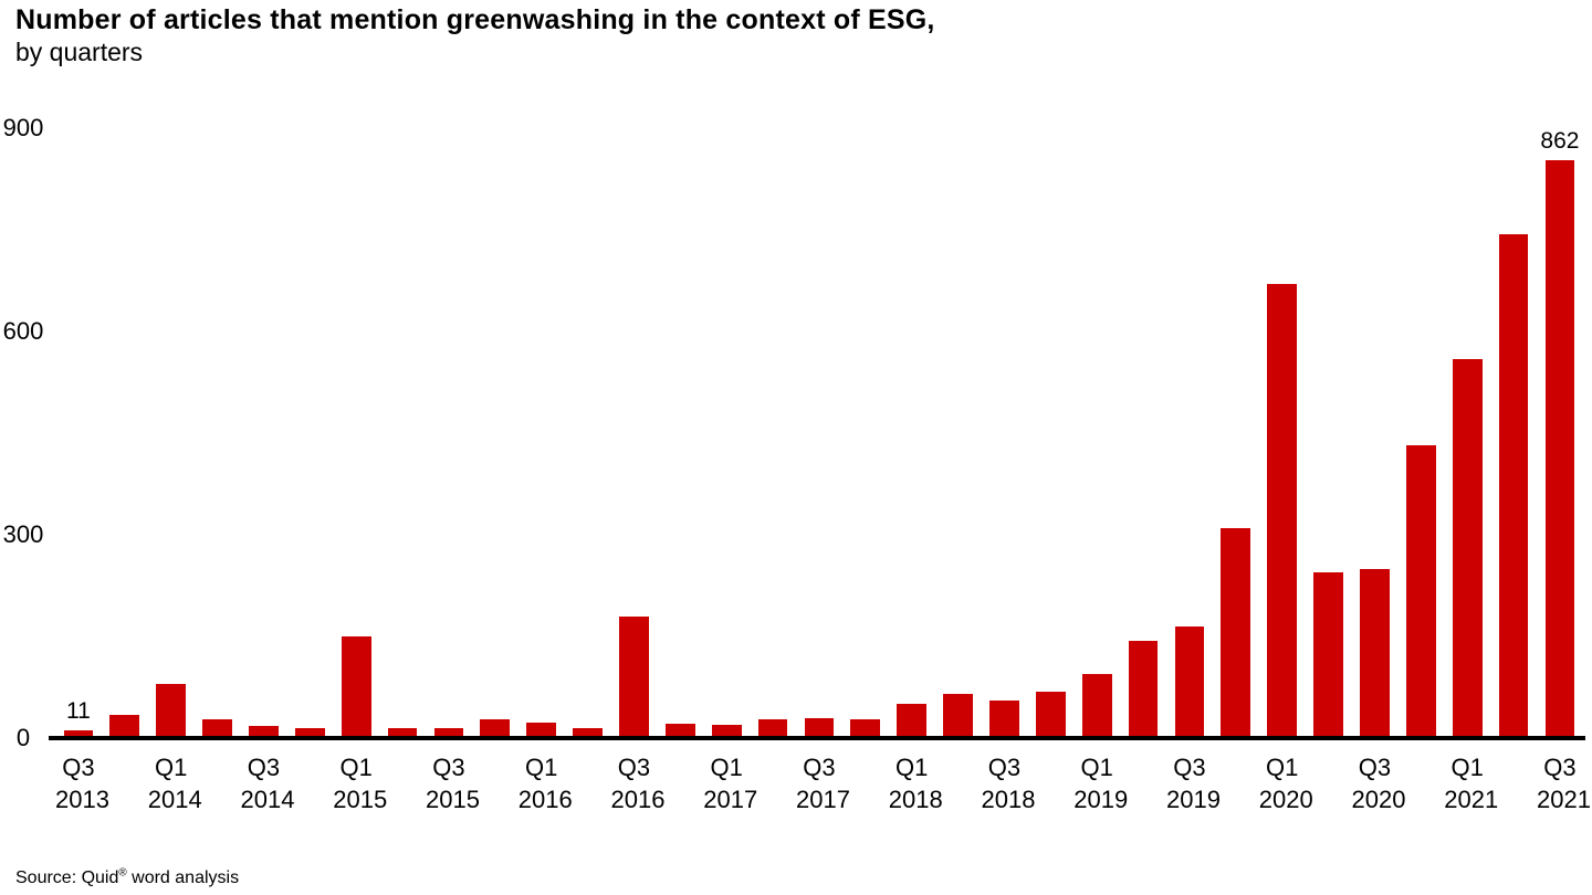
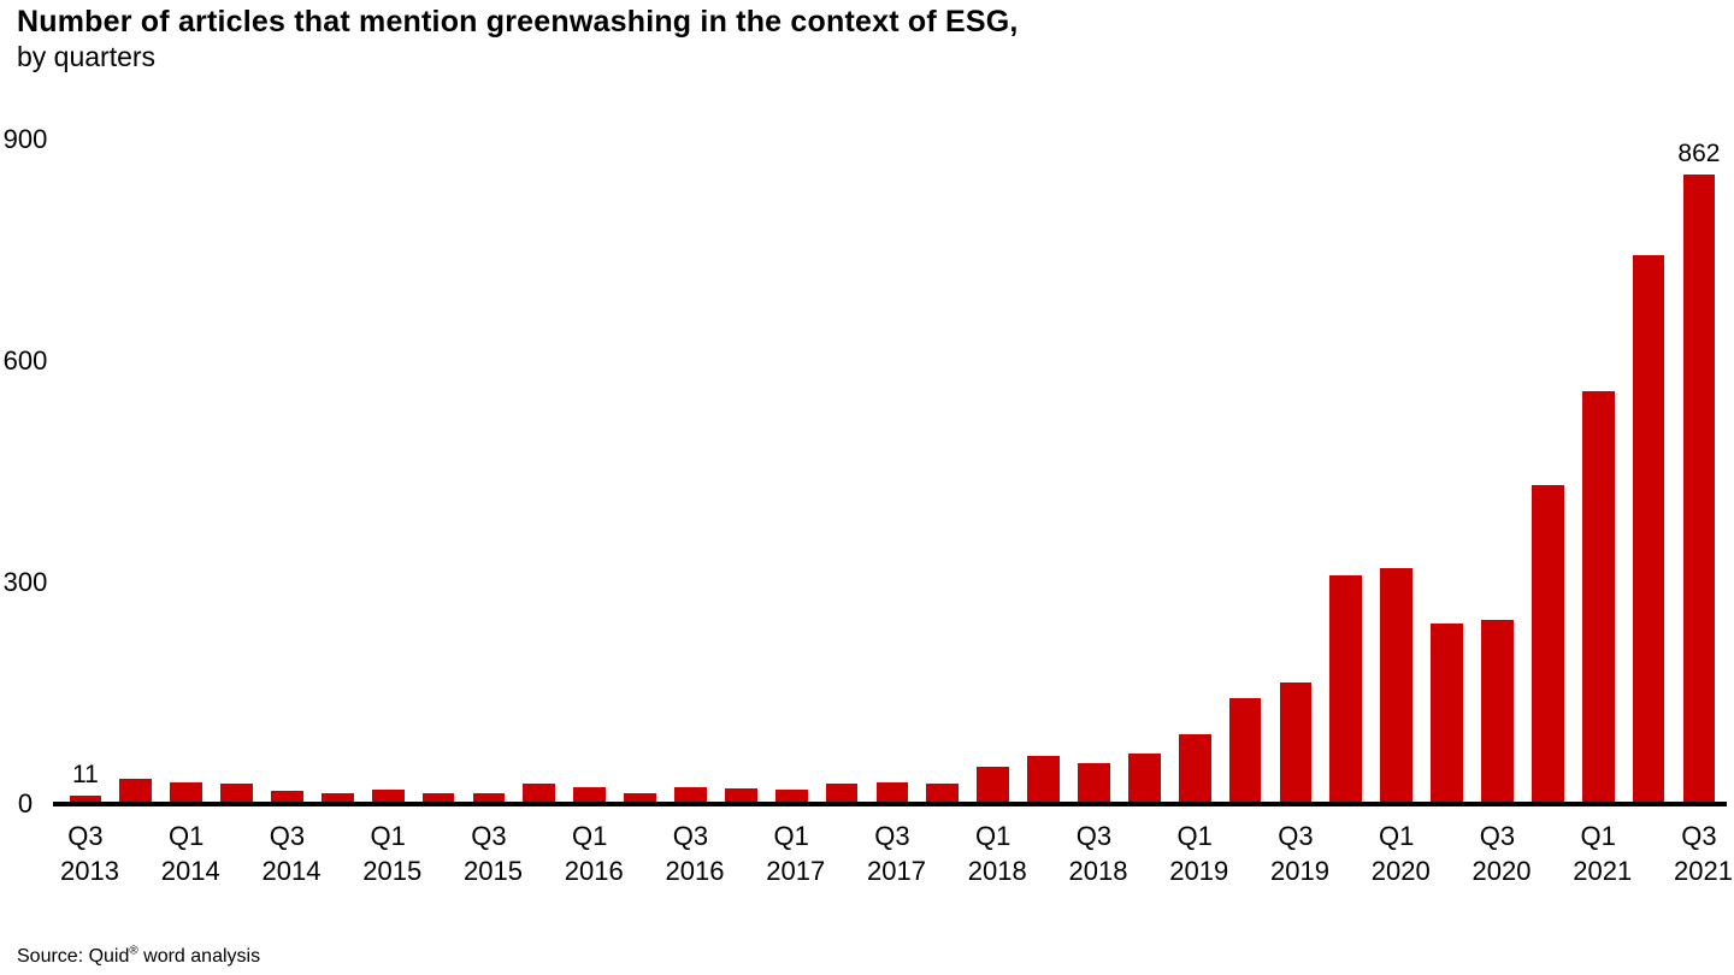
Q1 2014: 80 -> 30
Q1 2015: 150 -> 20
Q3 2016: 180 -> 20
Q1 2020: 670 -> 320
